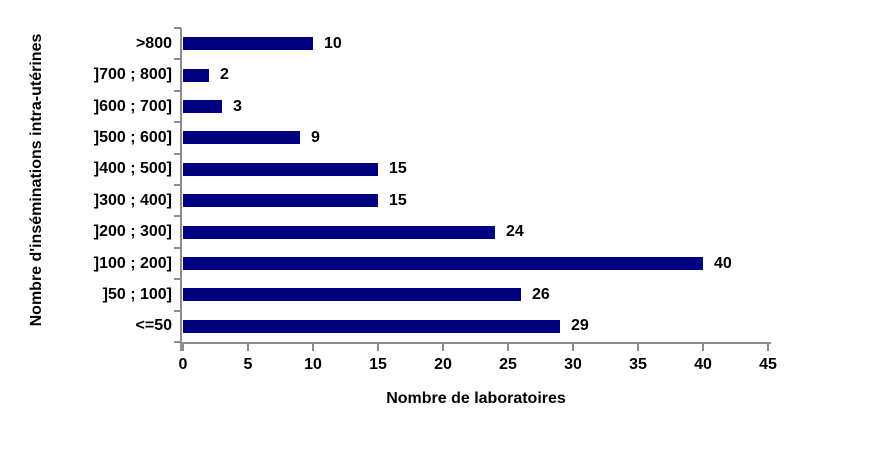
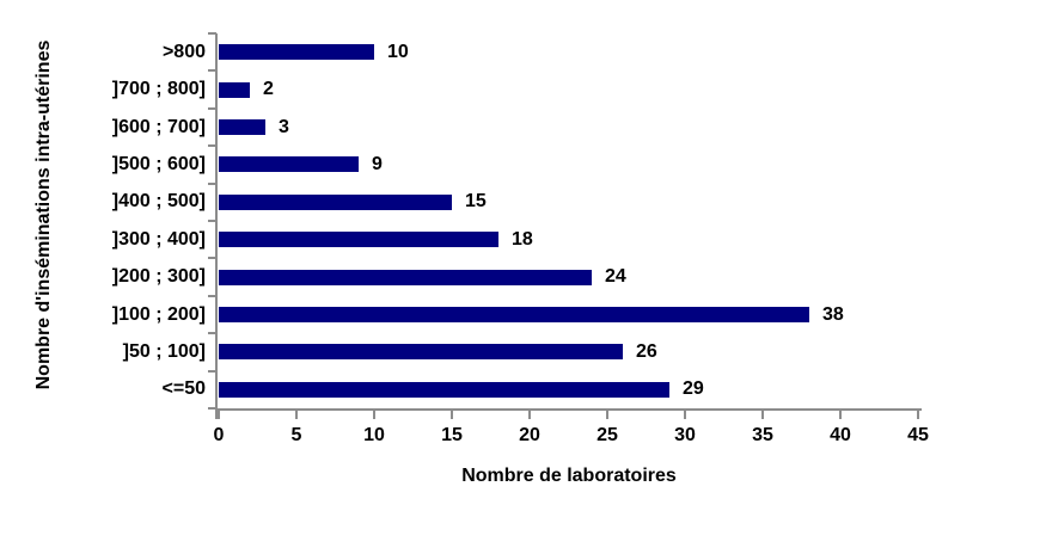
]300 ; 400]: 15 -> 18
]100 ; 200]: 40 -> 38
